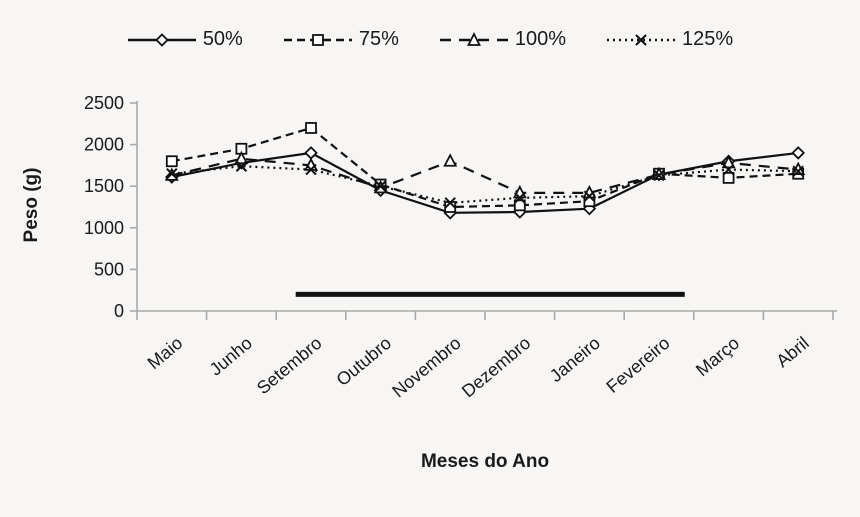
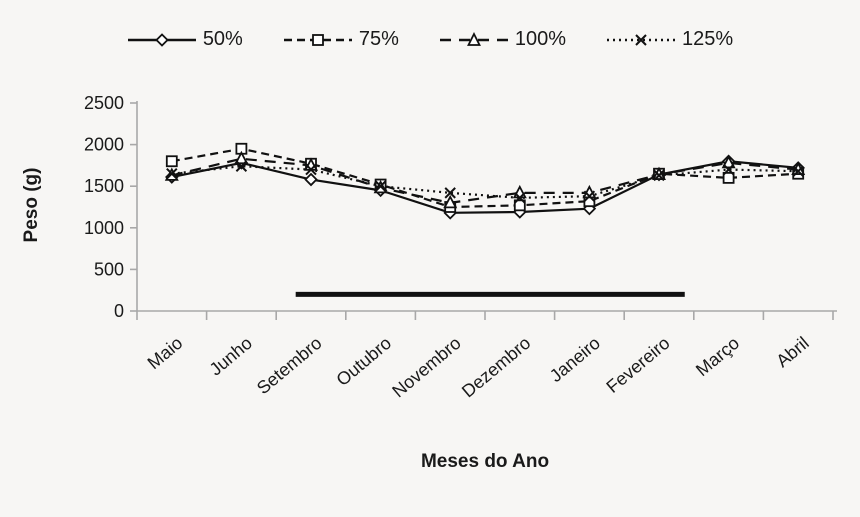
50%/Setembro: 1900 -> 1600
75%/Setembro: 2200 -> 1800
100%/Novembro: 1800 -> 1300
125%/Novembro: 1300 -> 1400
50%/Abril: 1900 -> 1700
